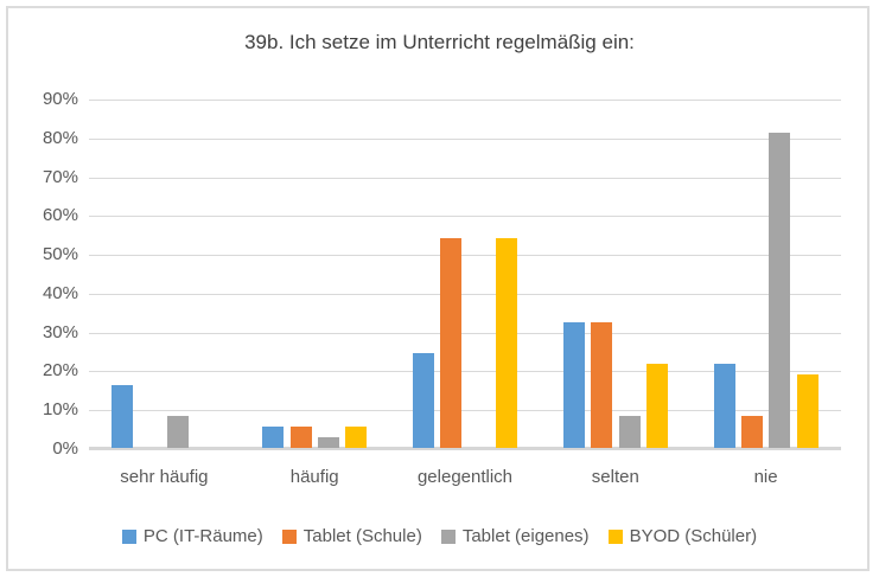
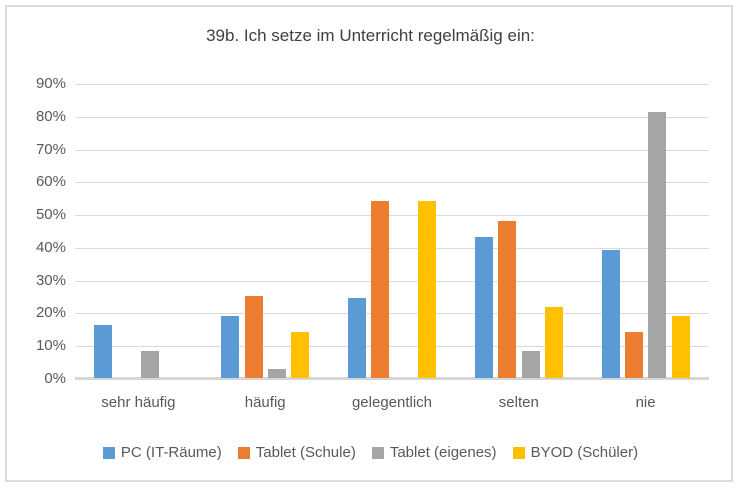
PC (IT-Räume)/häufig: 5% -> 19%
Tablet (Schule)/häufig: 5% -> 25%
BYOD (Schüler)/häufig: 5% -> 14%
PC (IT-Räume)/selten: 32% -> 43%
Tablet (Schule)/selten: 32% -> 48%
PC (IT-Räume)/nie: 22% -> 39%
Tablet (Schule)/nie: 8% -> 14%
